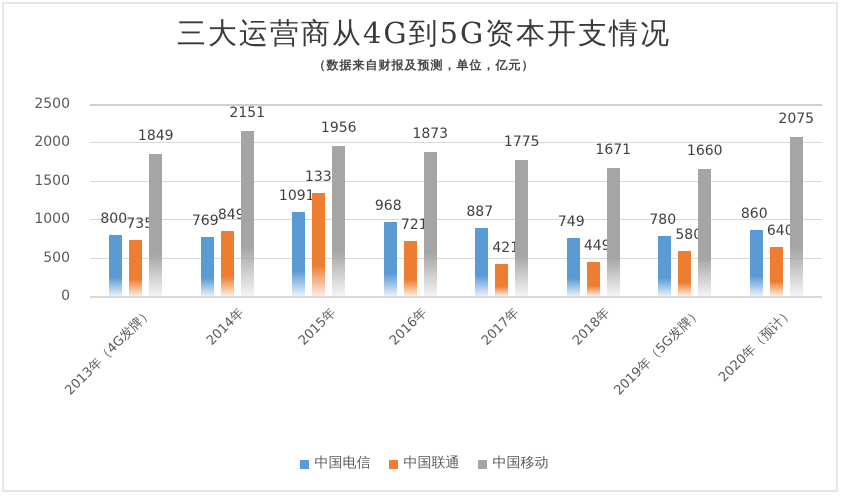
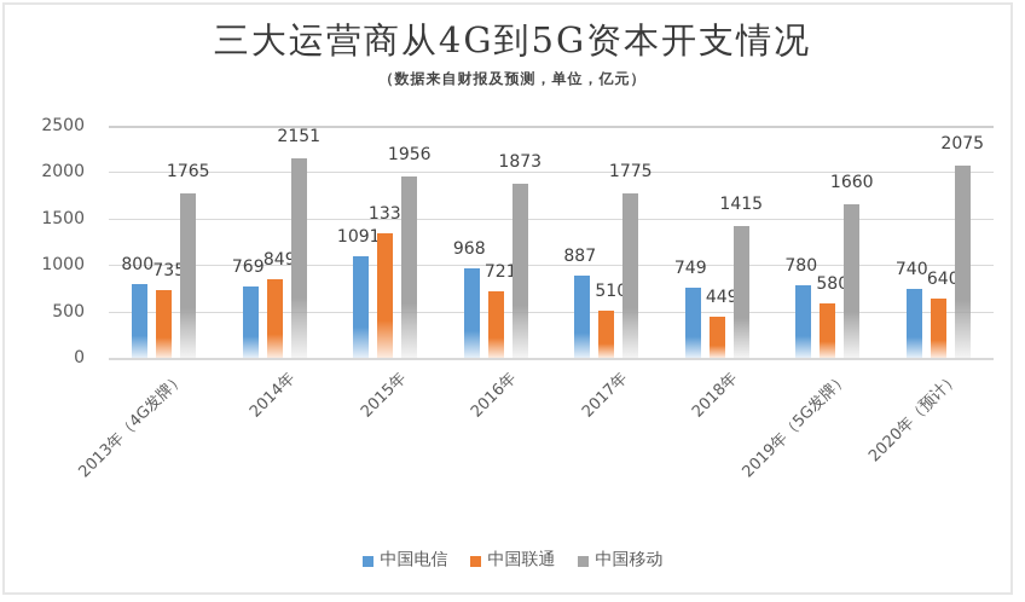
中国移动/2013年（4G发牌）: 1849 -> 1765
中国联通/2017年: 421 -> 510
中国移动/2018年: 1671 -> 1415
中国电信/2020年（预计）: 860 -> 740
